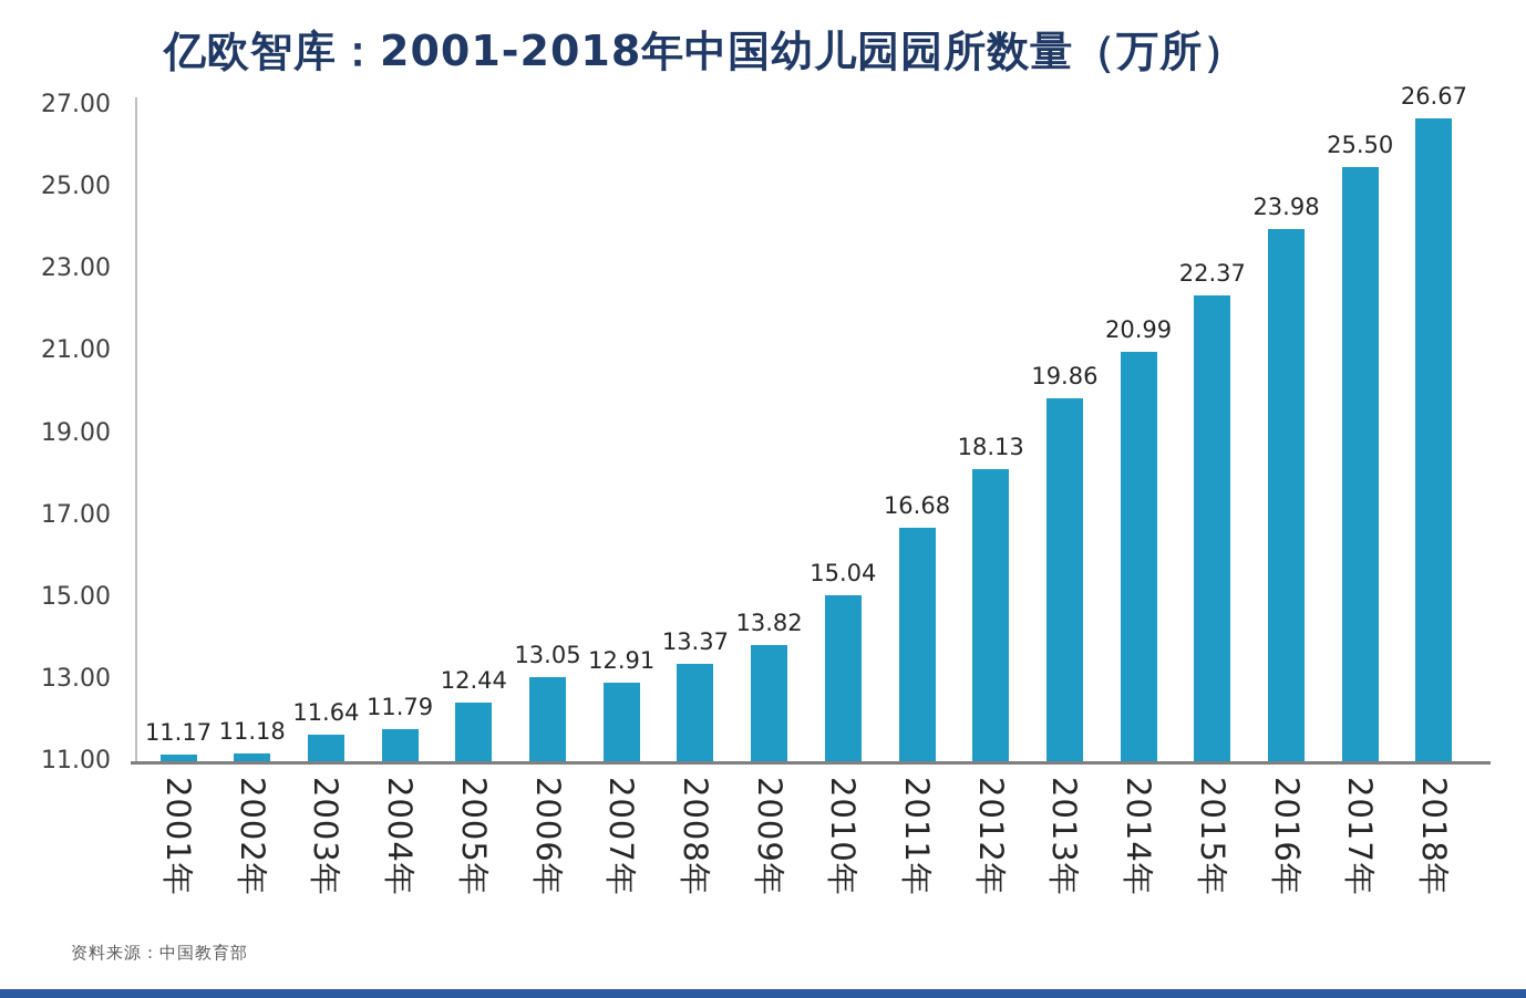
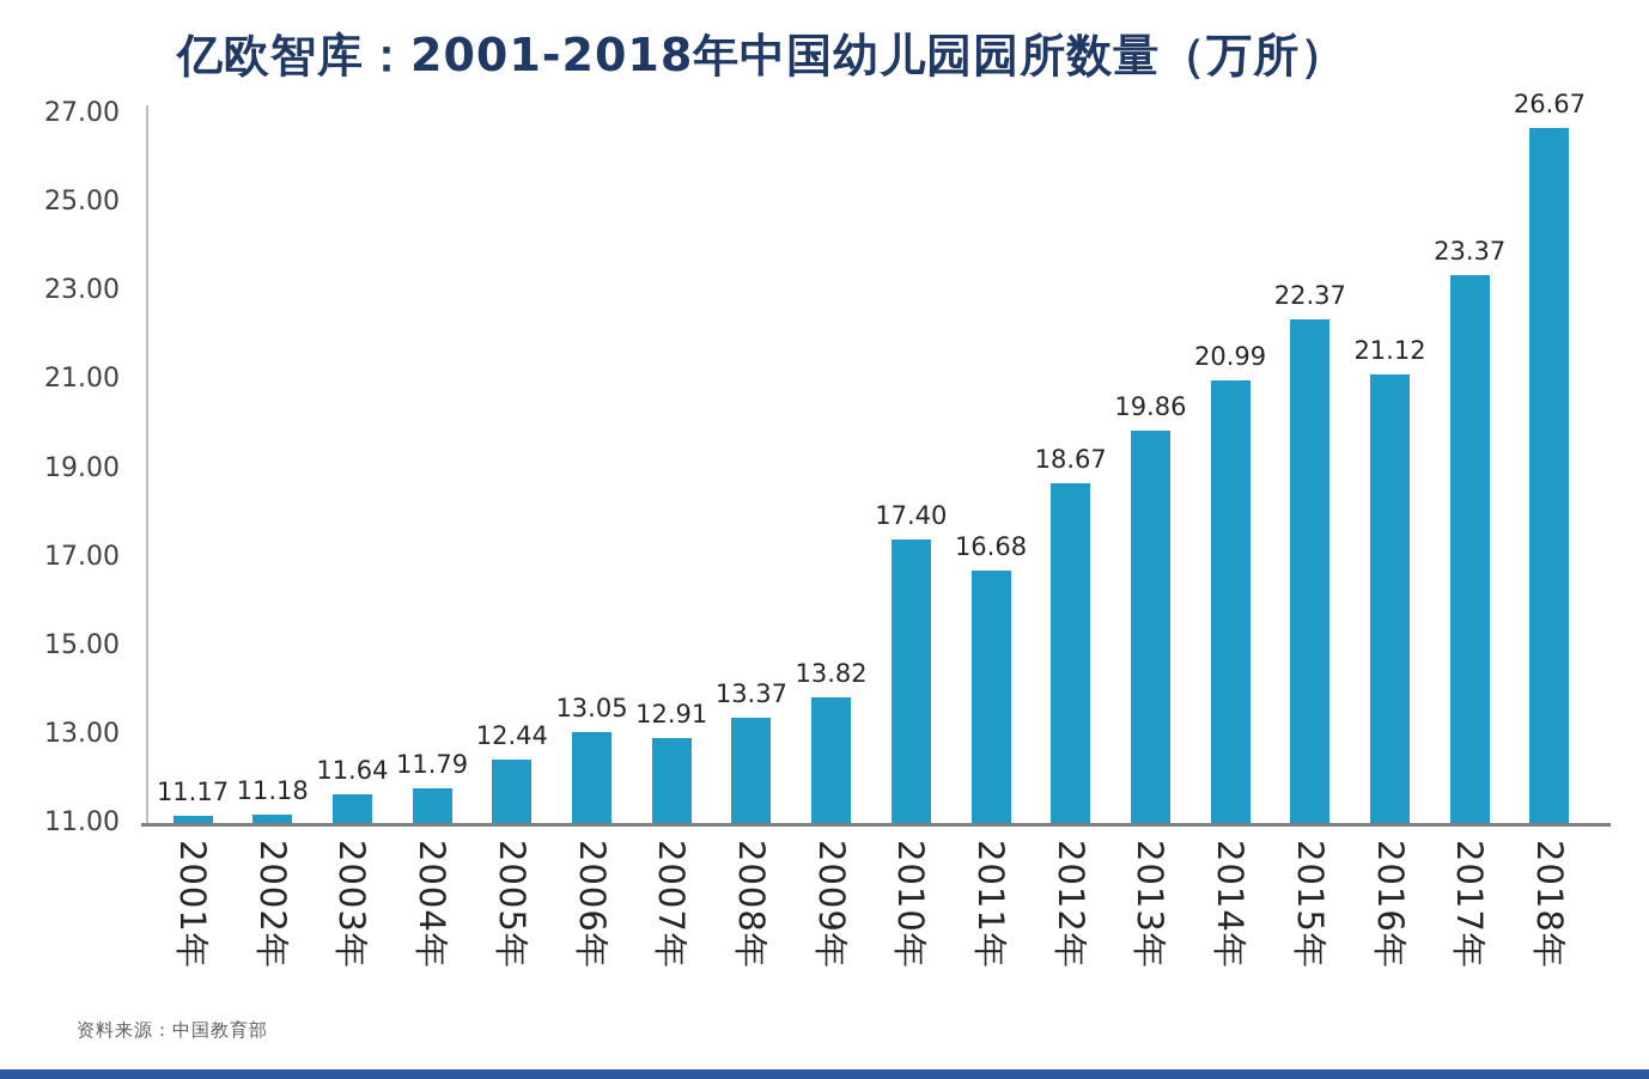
2010年: 15.04 -> 17.40
2012年: 18.13 -> 18.67
2016年: 23.98 -> 21.12
2017年: 25.50 -> 23.37
